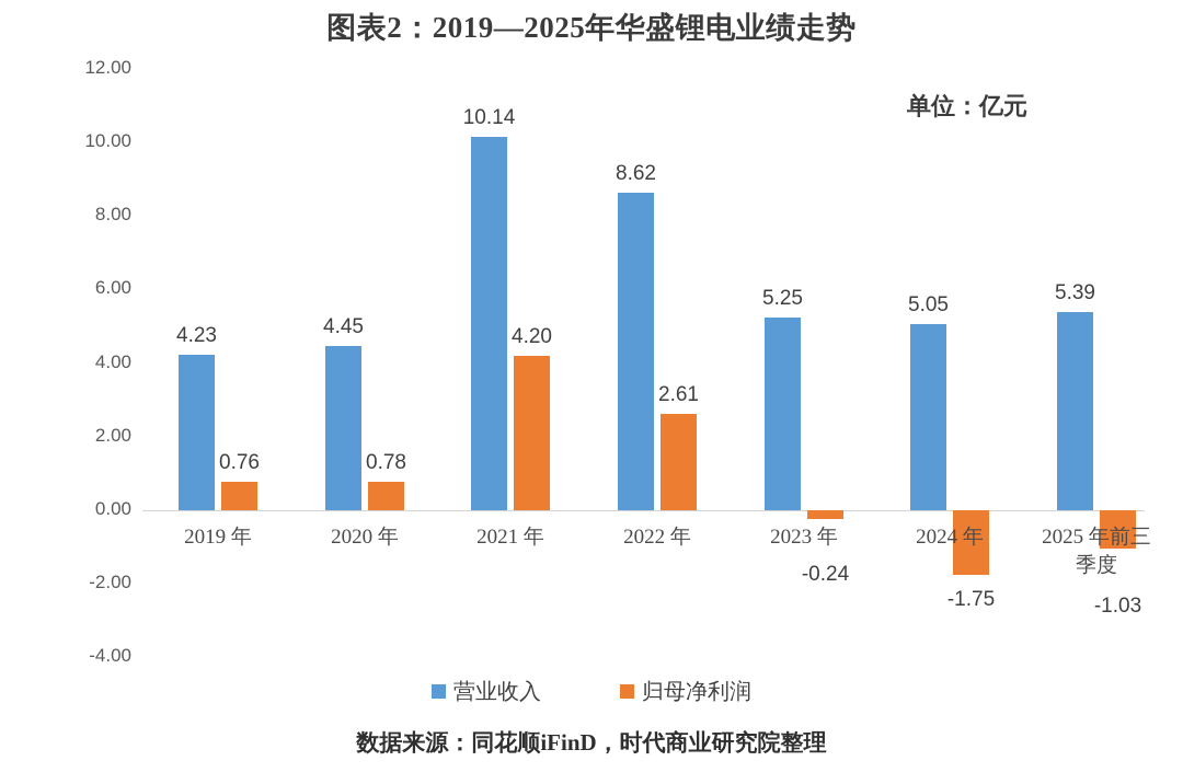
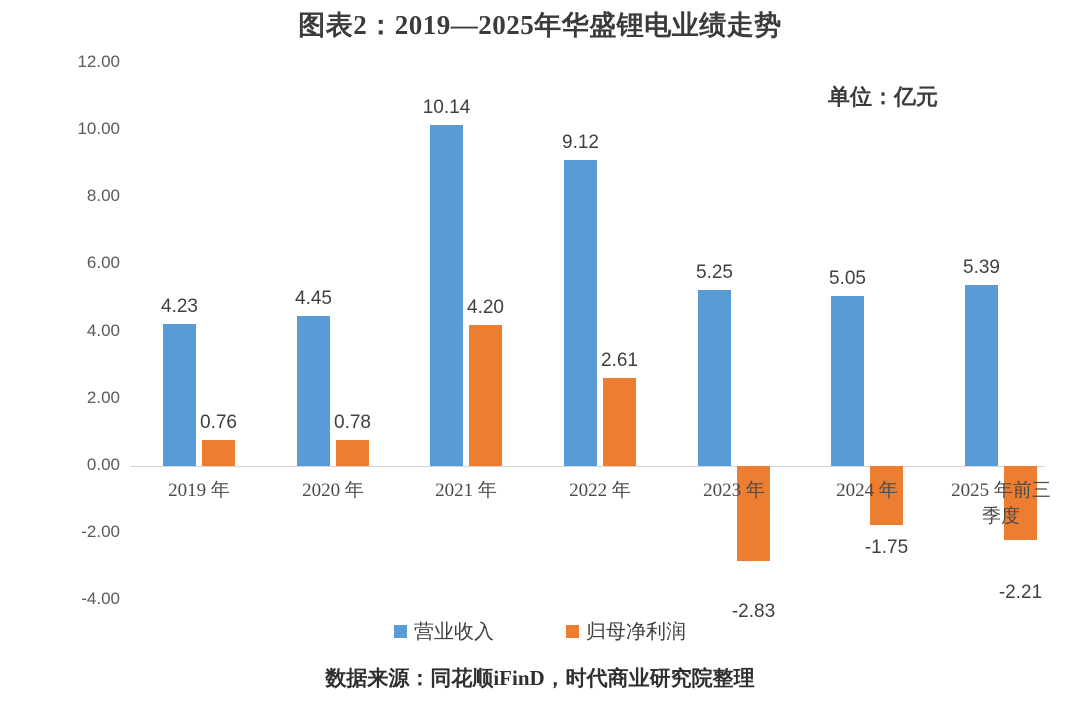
营业收入/2022 年: 8.62 -> 9.12
归母净利润/2023 年: -0.24 -> -2.83
归母净利润/2025 年前三季度: -1.03 -> -2.21
